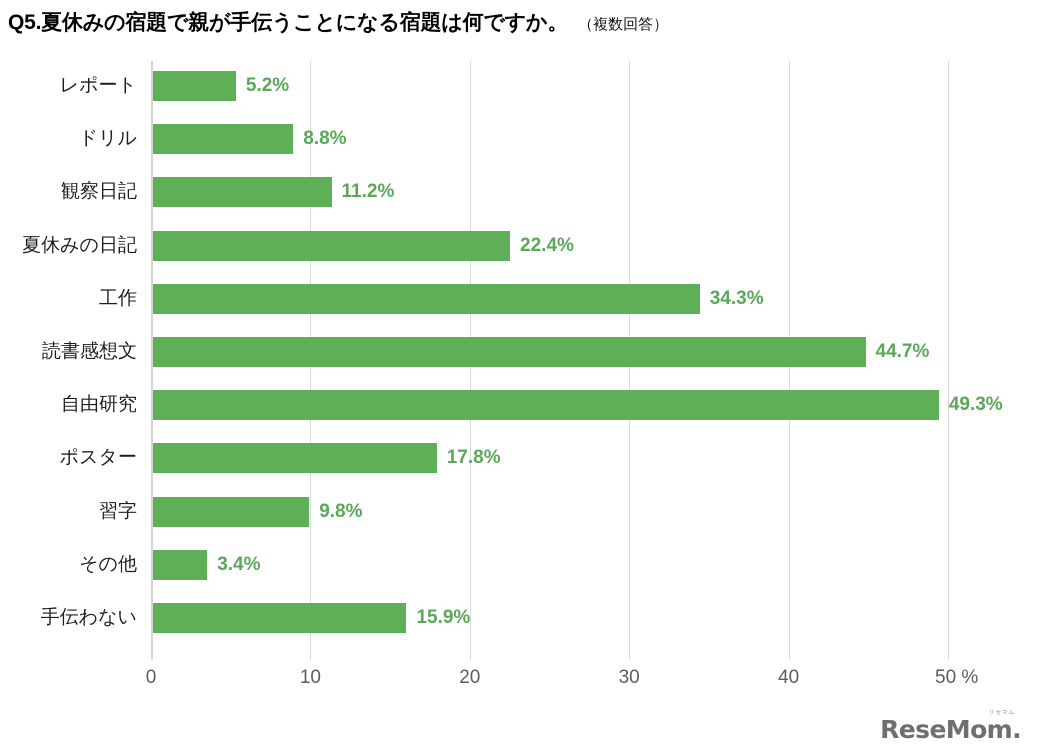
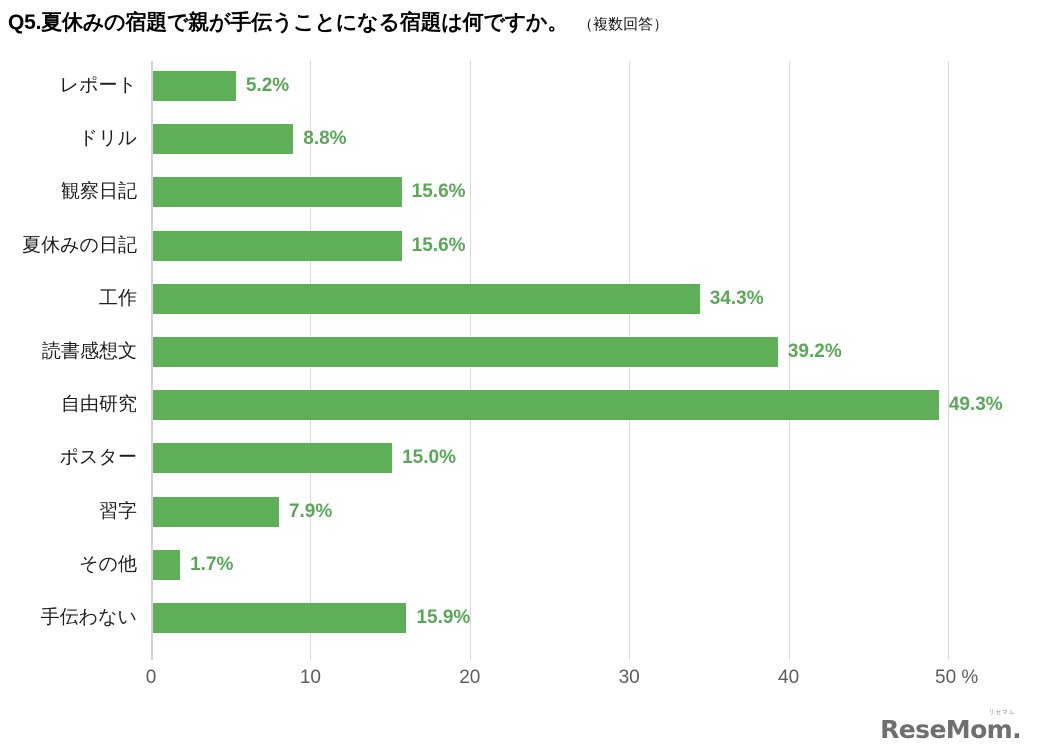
観察日記: 11.2% -> 15.6%
夏休みの日記: 22.4% -> 15.6%
読書感想文: 44.7% -> 39.2%
ポスター: 17.8% -> 15.0%
習字: 9.8% -> 7.9%
その他: 3.4% -> 1.7%
